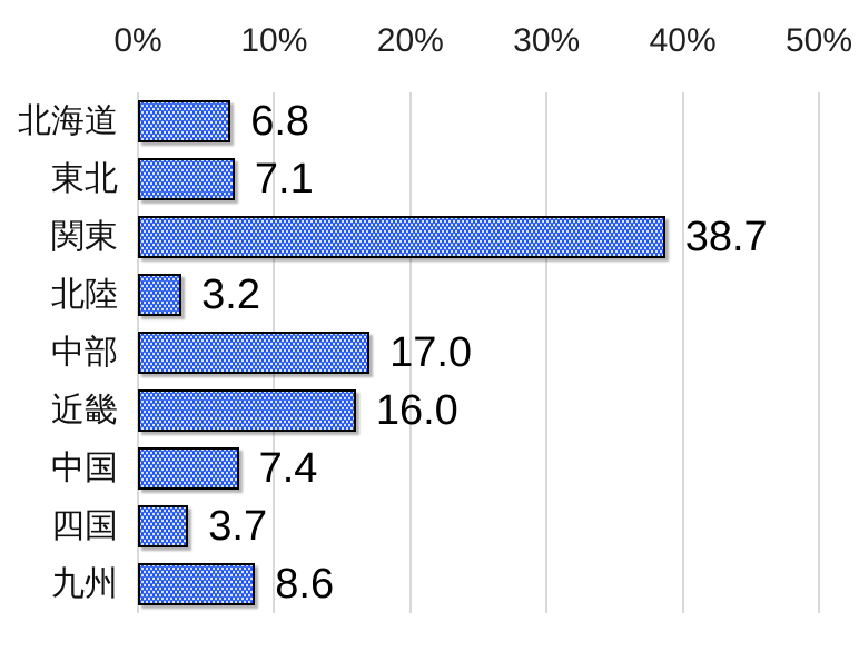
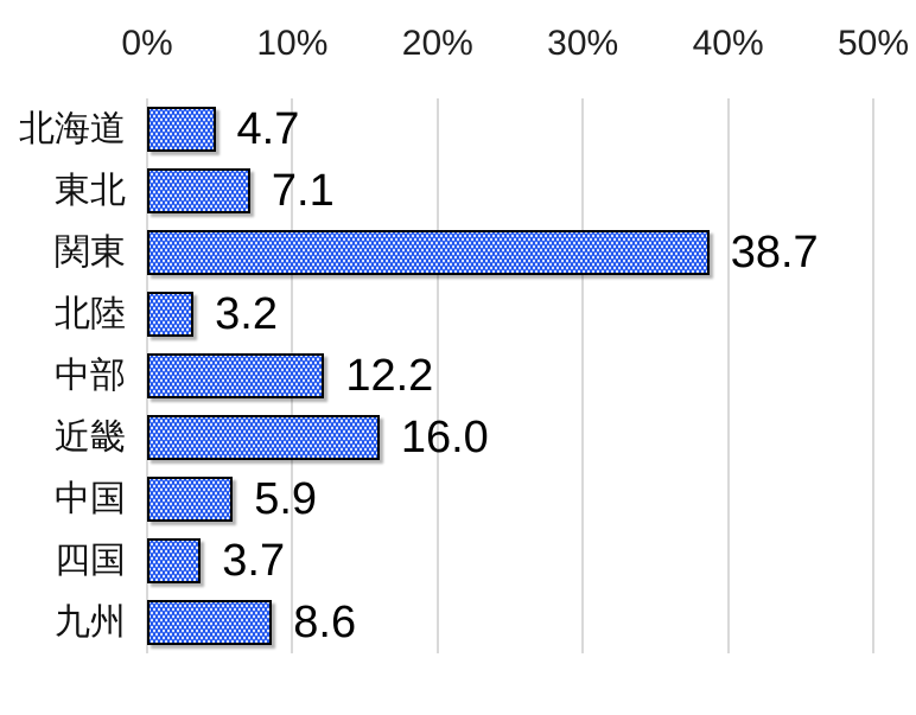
北海道: 6.8 -> 4.7
中部: 17.0 -> 12.2
中国: 7.4 -> 5.9
